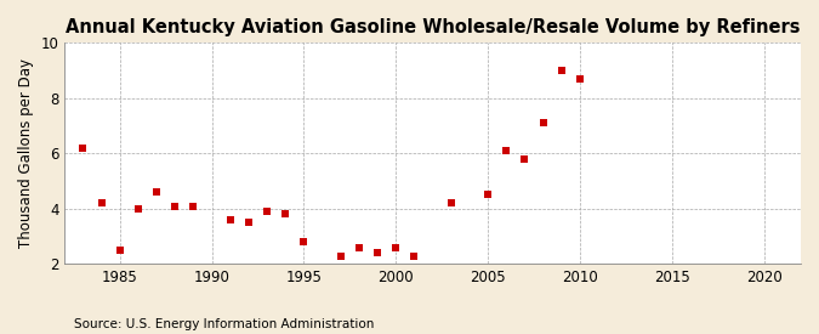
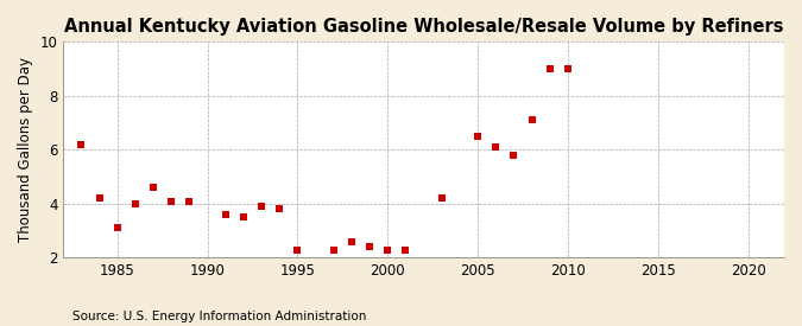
1985: 2.5 -> 3.1
1995: 2.8 -> 2.3
2000: 2.6 -> 2.3
2005: 4.5 -> 6.5
2010: 8.7 -> 9.0
